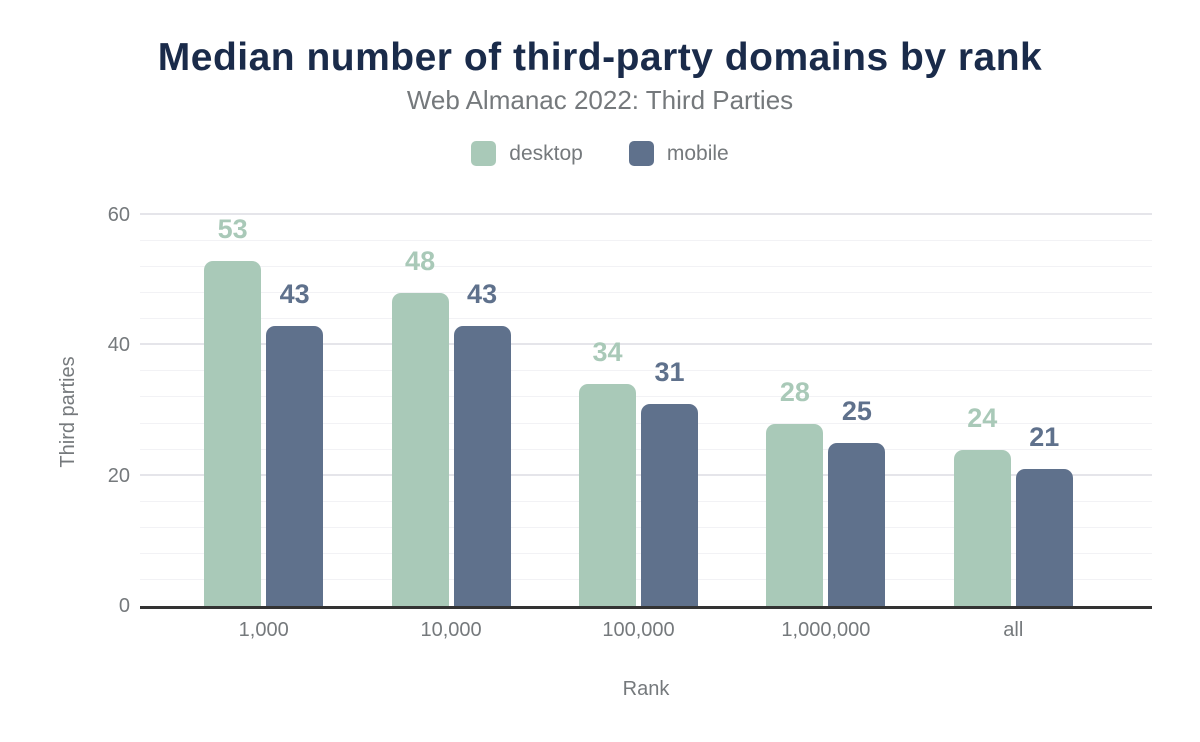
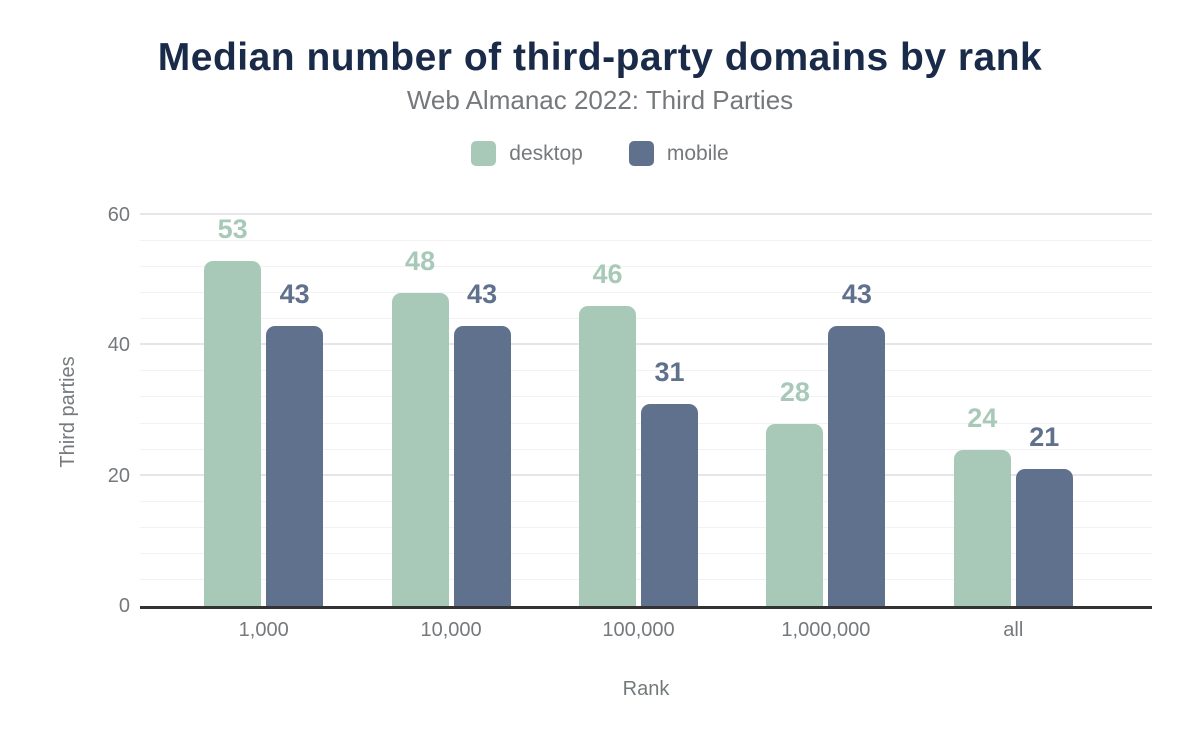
desktop/100,000: 34 -> 46
mobile/1,000,000: 25 -> 43
